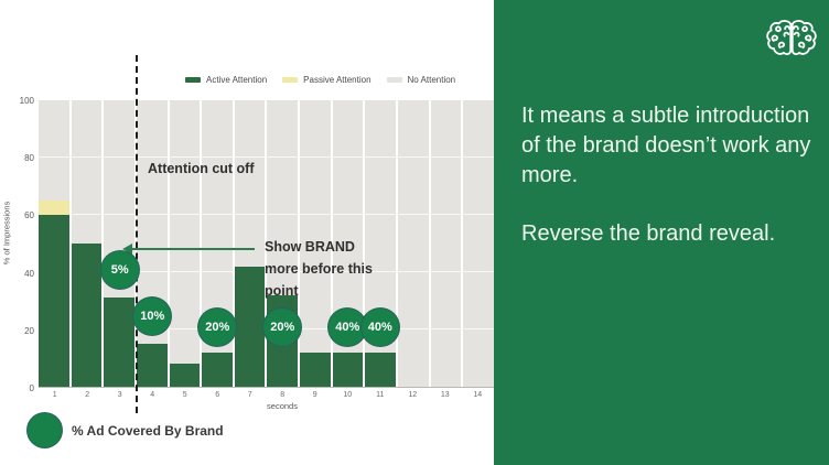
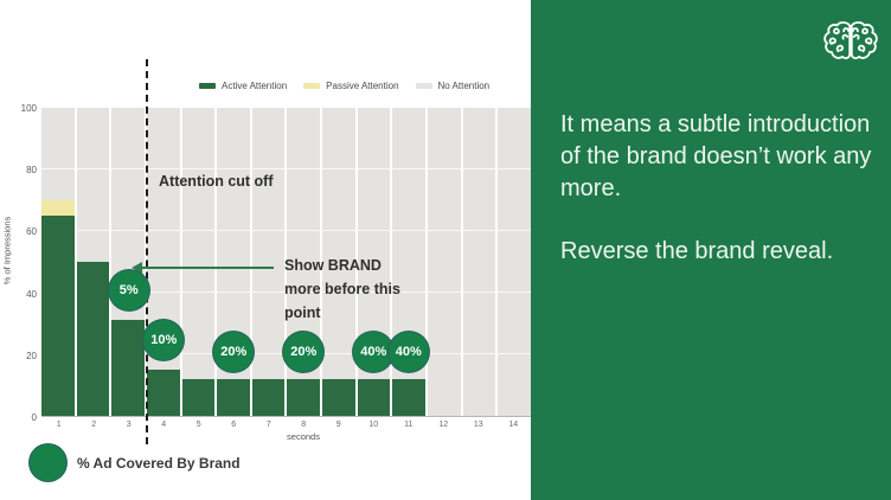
Active Attention/1: 60 -> 65
Active Attention/5: 8 -> 12
Active Attention/7: 42 -> 12
Active Attention/8: 32 -> 12
